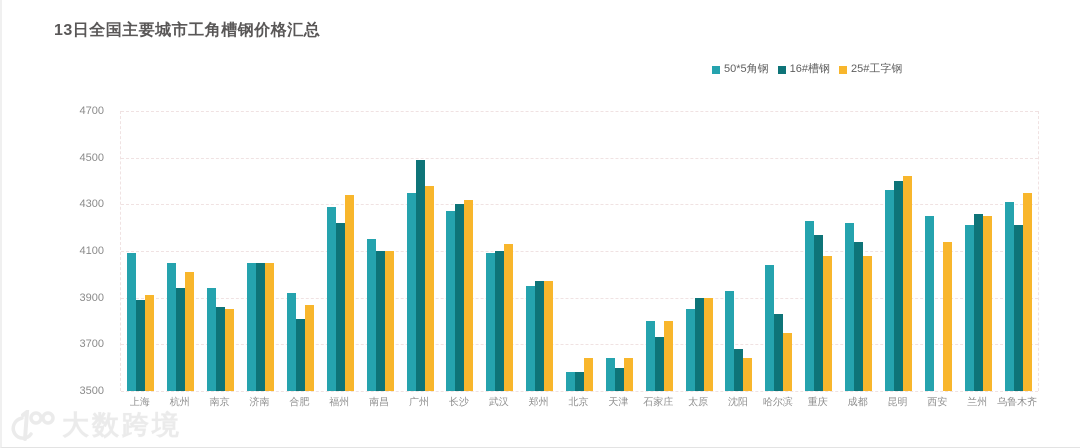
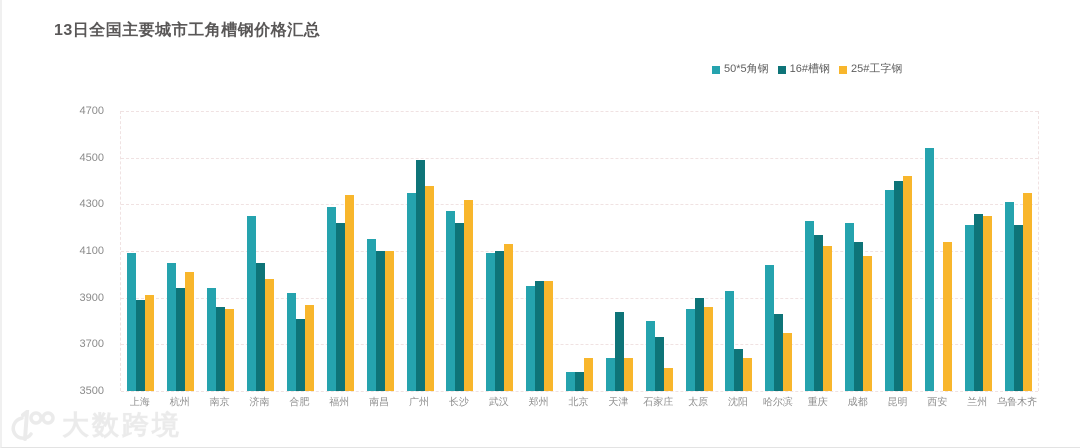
50*5角钢/济南: 4050 -> 4250
25#工字钢/济南: 4050 -> 3980
16#槽钢/长沙: 4300 -> 4220
16#槽钢/天津: 3600 -> 3840
25#工字钢/石家庄: 3800 -> 3600
25#工字钢/太原: 3900 -> 3860
25#工字钢/重庆: 4080 -> 4120
50*5角钢/西安: 4250 -> 4540
